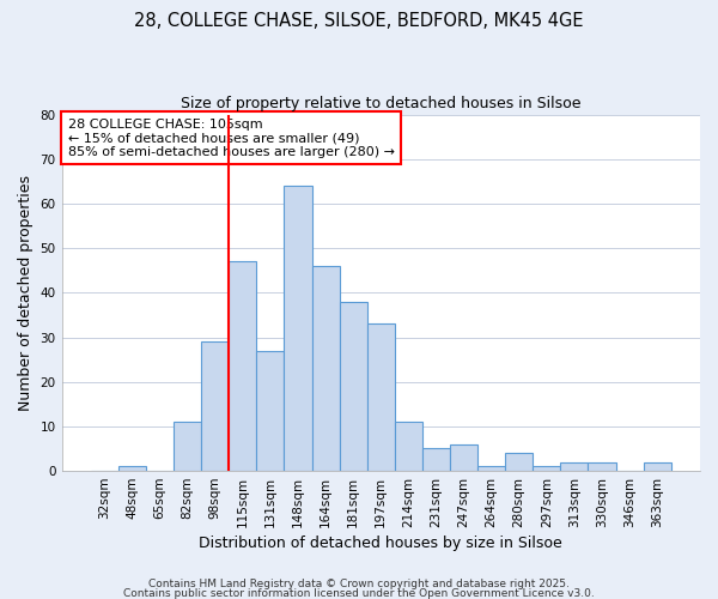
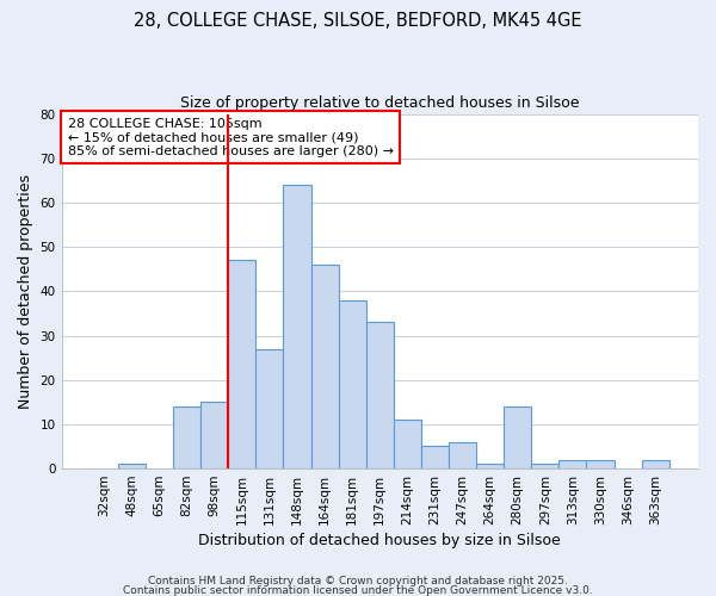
82sqm: 11 -> 14
98sqm: 29 -> 15
280sqm: 4 -> 14
